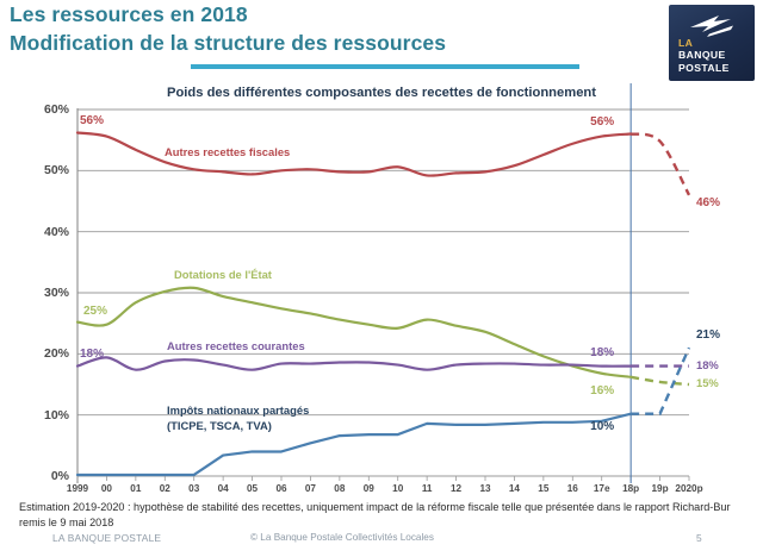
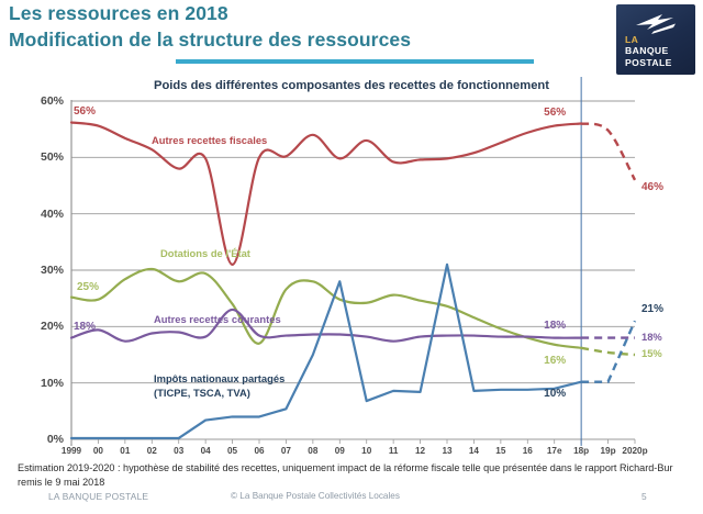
Autres recettes fiscales/03: 50% -> 48%
Dotations de l'État/03: 31% -> 28%
Autres recettes fiscales/05: 49% -> 31%
Dotations de l'État/05: 28% -> 24%
Autres recettes courantes/05: 17% -> 23%
Dotations de l'État/06: 27% -> 17%
Autres recettes fiscales/08: 50% -> 54%
Dotations de l'État/08: 26% -> 28%
Impôts nationaux partagés/08: 7% -> 15%
Impôts nationaux partagés/09: 7% -> 28%
Autres recettes fiscales/10: 51% -> 53%
Impôts nationaux partagés/13: 8% -> 31%
